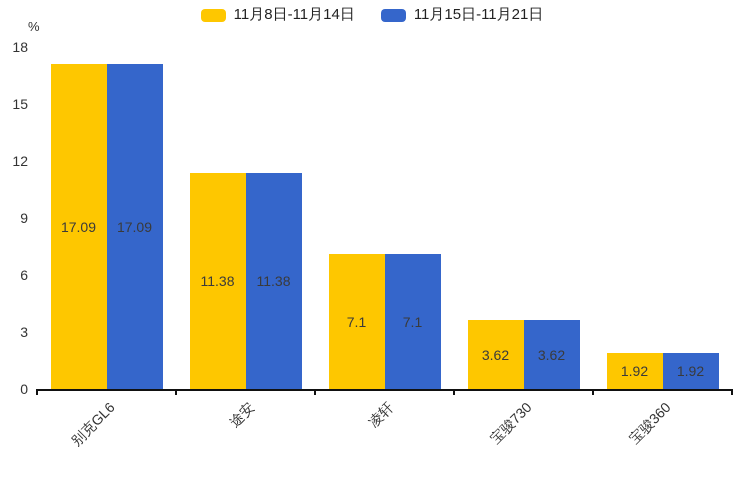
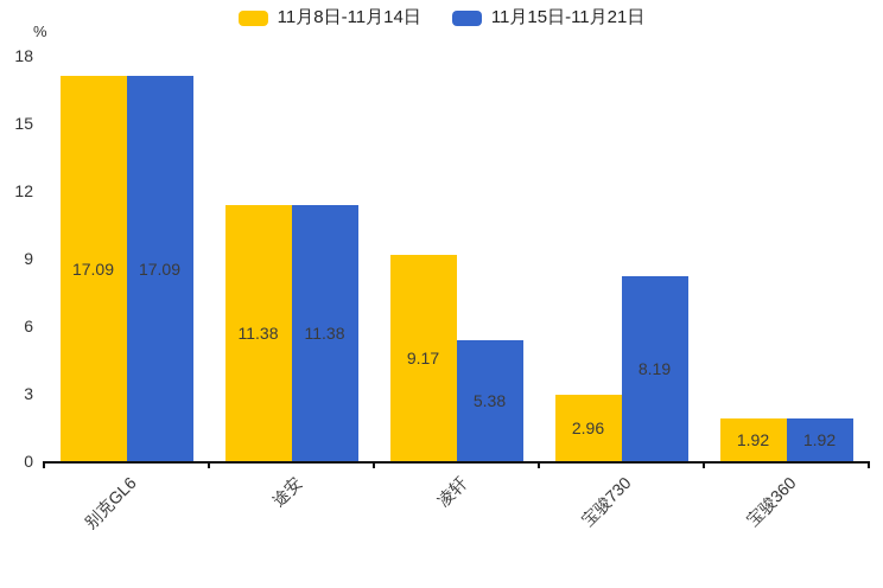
11月8日-11月14日/凌轩: 7.1 -> 9.17
11月15日-11月21日/凌轩: 7.1 -> 5.38
11月8日-11月14日/宝骏730: 3.62 -> 2.96
11月15日-11月21日/宝骏730: 3.62 -> 8.19
